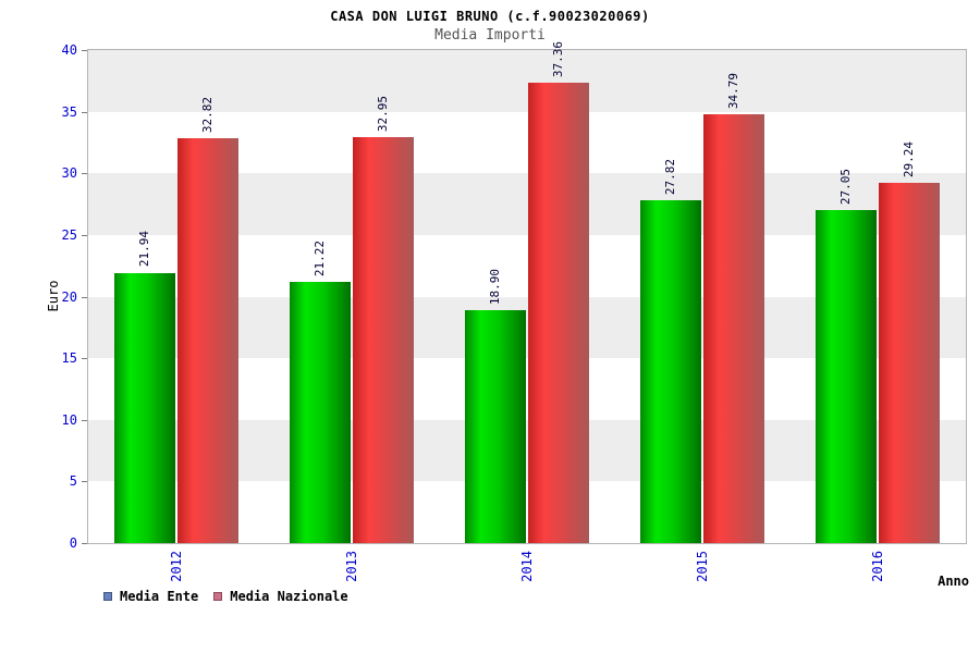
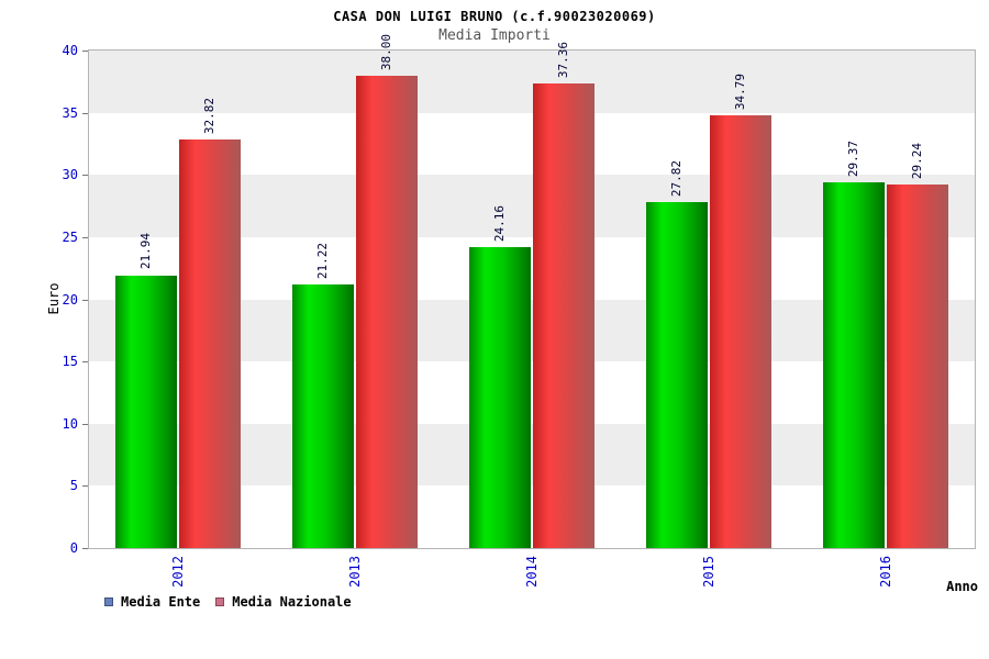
Media Nazionale/2013: 32.95 -> 38.00
Media Ente/2014: 18.90 -> 24.16
Media Ente/2016: 27.05 -> 29.37
